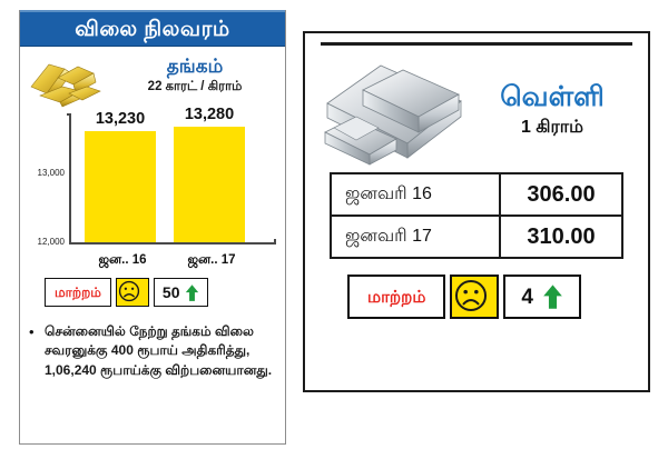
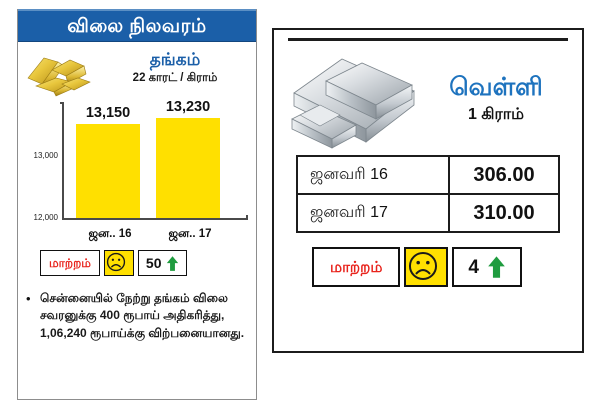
ஜன.. 16: 13,230 -> 13,150
ஜன.. 17: 13,280 -> 13,230
